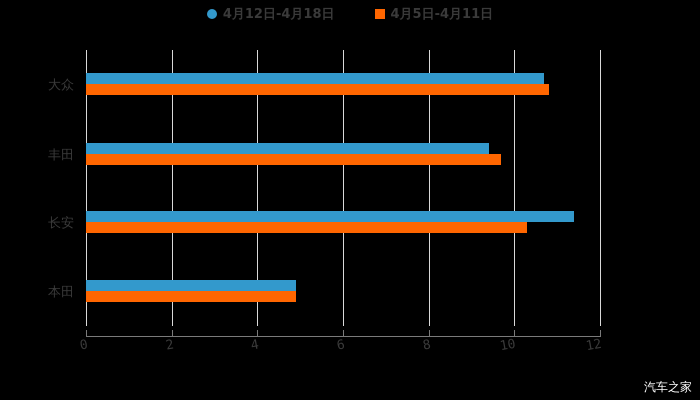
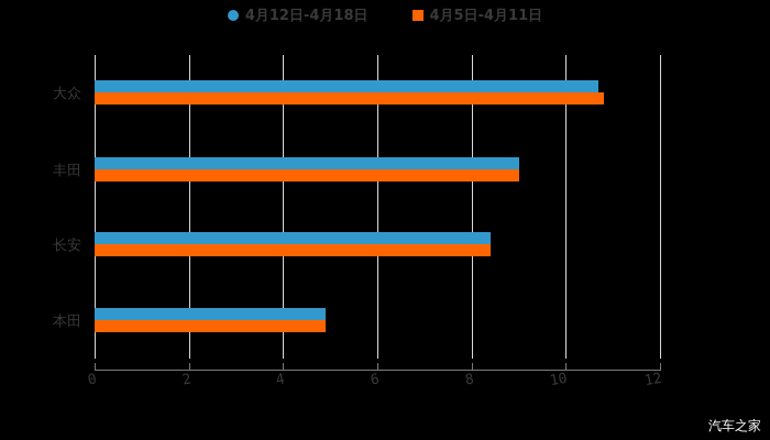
4月12日-4月18日/丰田: 9.4 -> 9.0
4月5日-4月11日/丰田: 9.7 -> 9.0
4月12日-4月18日/长安: 11.4 -> 8.4
4月5日-4月11日/长安: 10.3 -> 8.4
